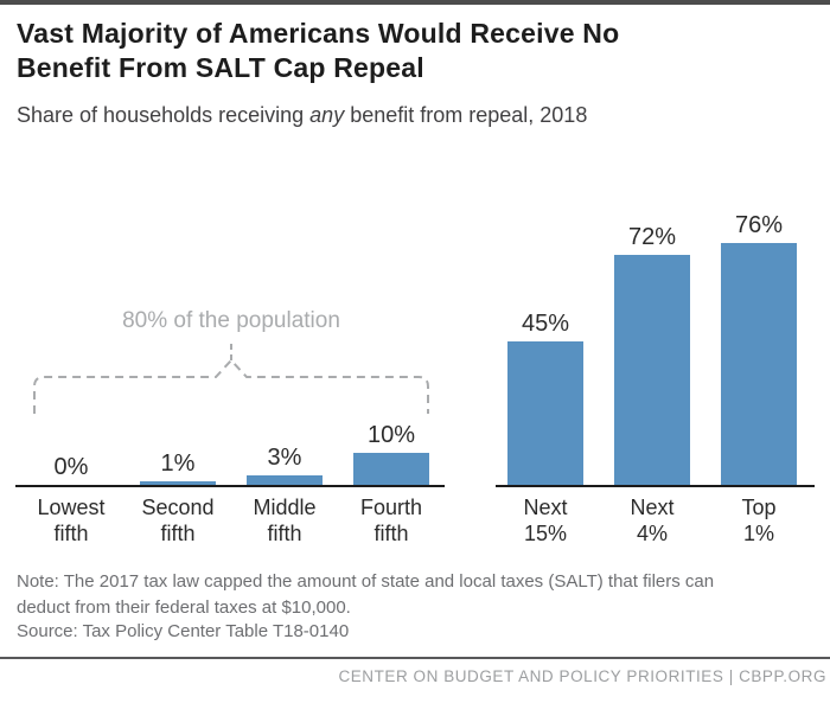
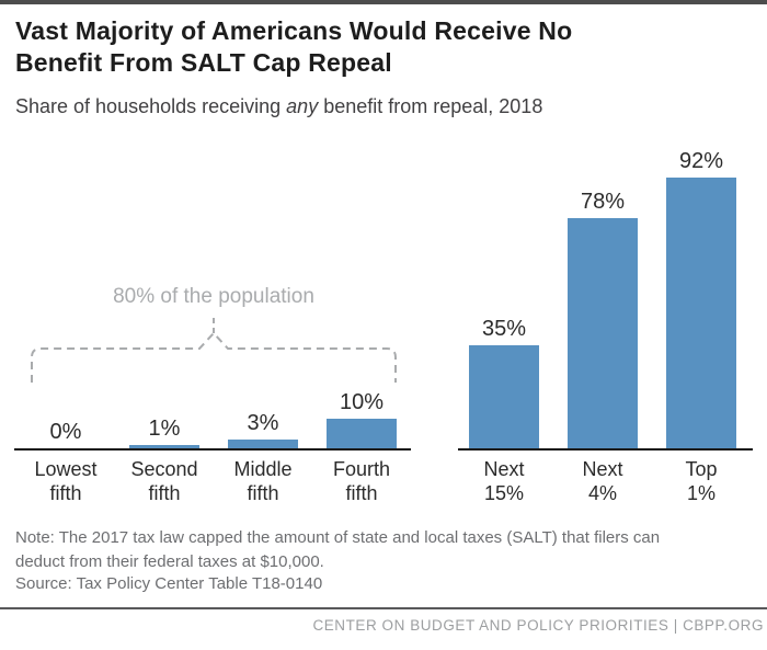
Next 15%: 45% -> 35%
Next 4%: 72% -> 78%
Top 1%: 76% -> 92%
